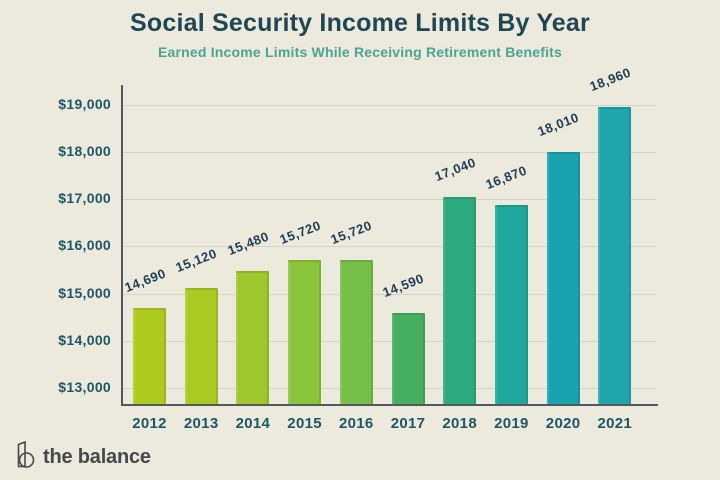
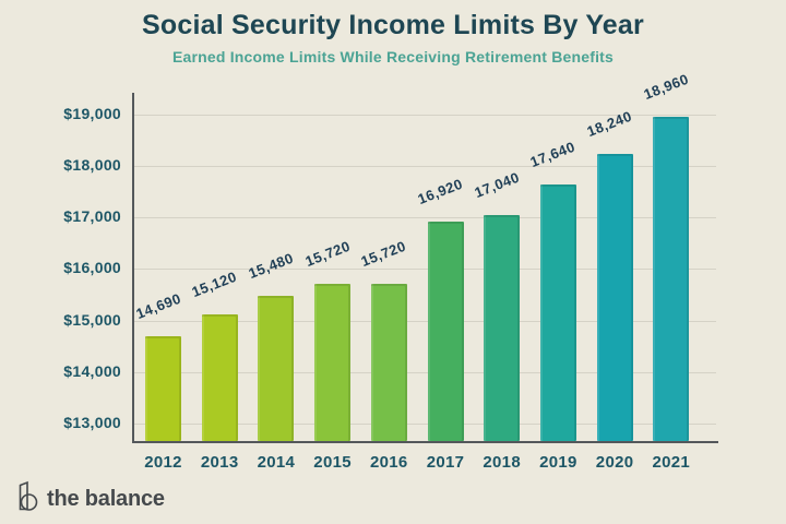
2017: 14,590 -> 16,920
2019: 16,870 -> 17,640
2020: 18,010 -> 18,240
